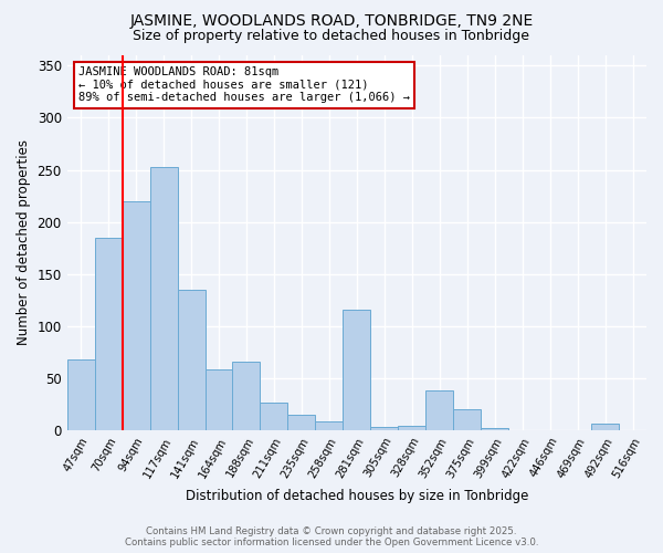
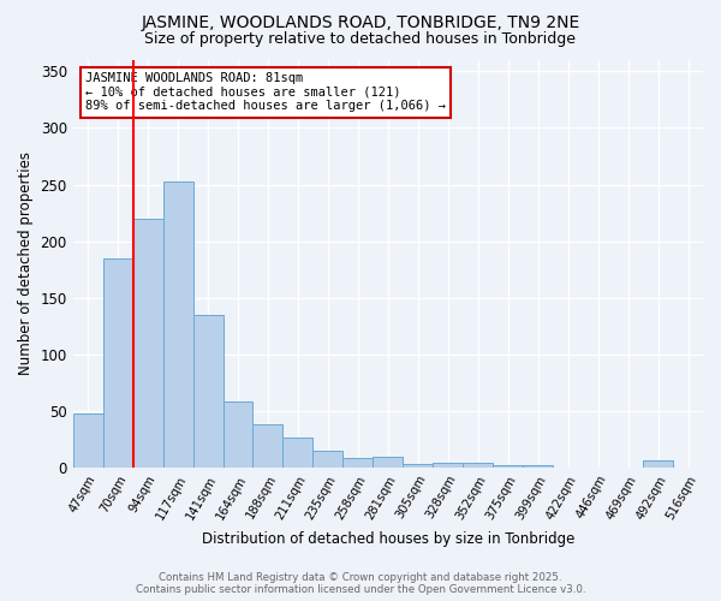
47sqm: 68 -> 48
188sqm: 66 -> 38
281sqm: 116 -> 9
352sqm: 38 -> 4
375sqm: 20 -> 2
